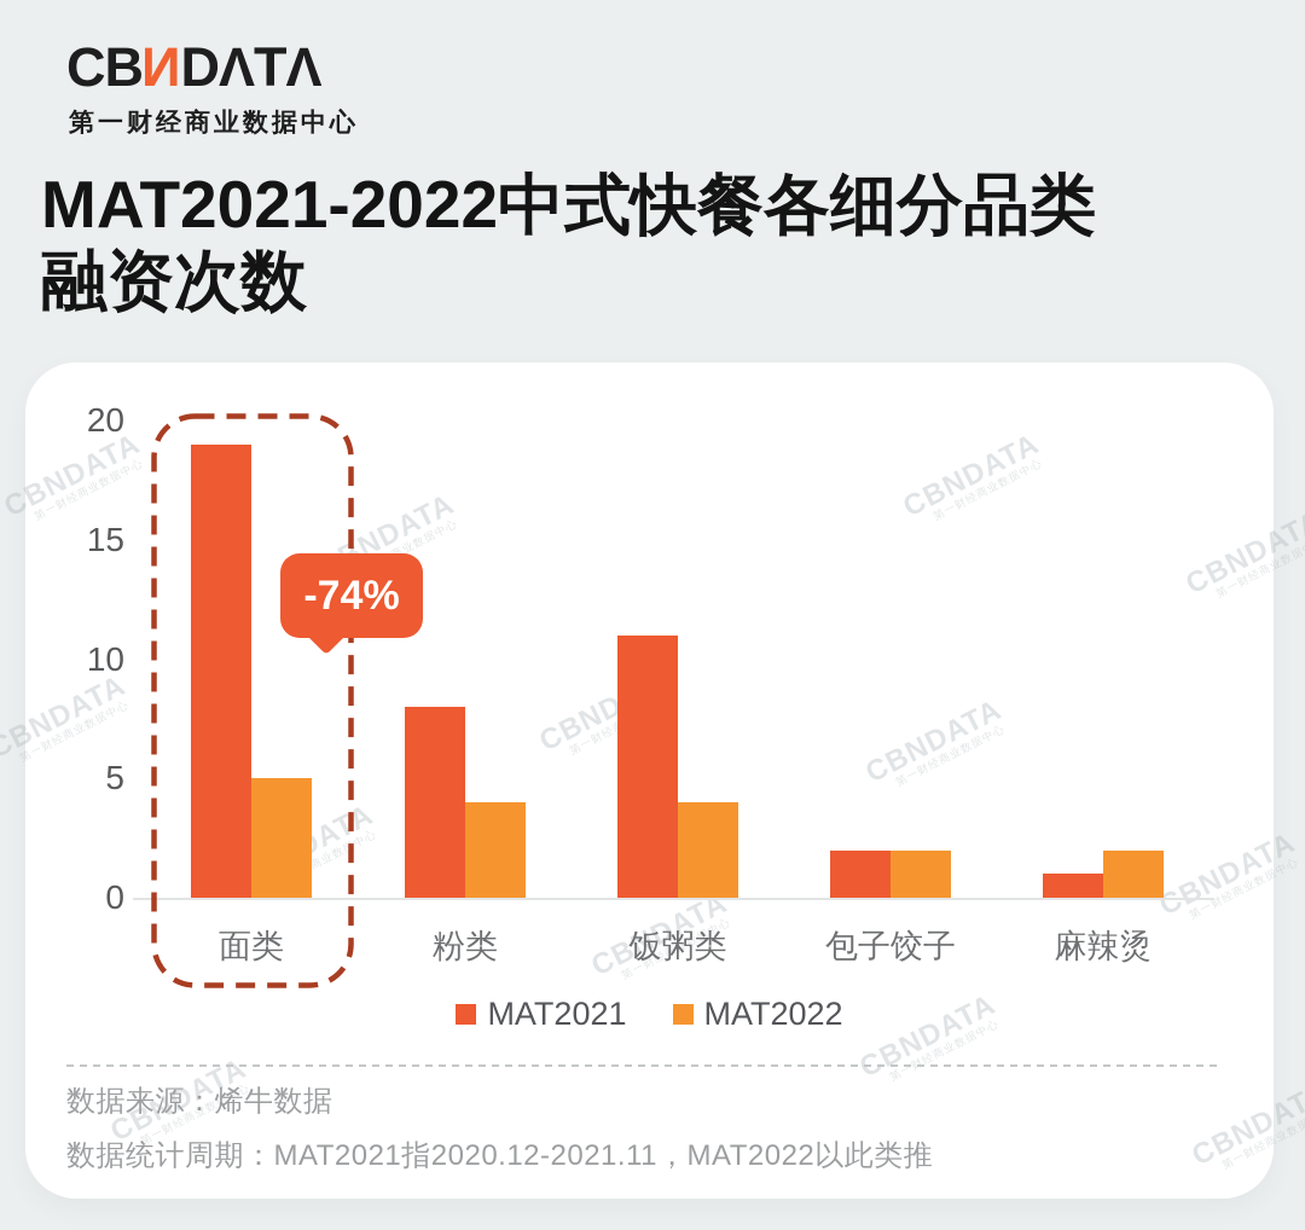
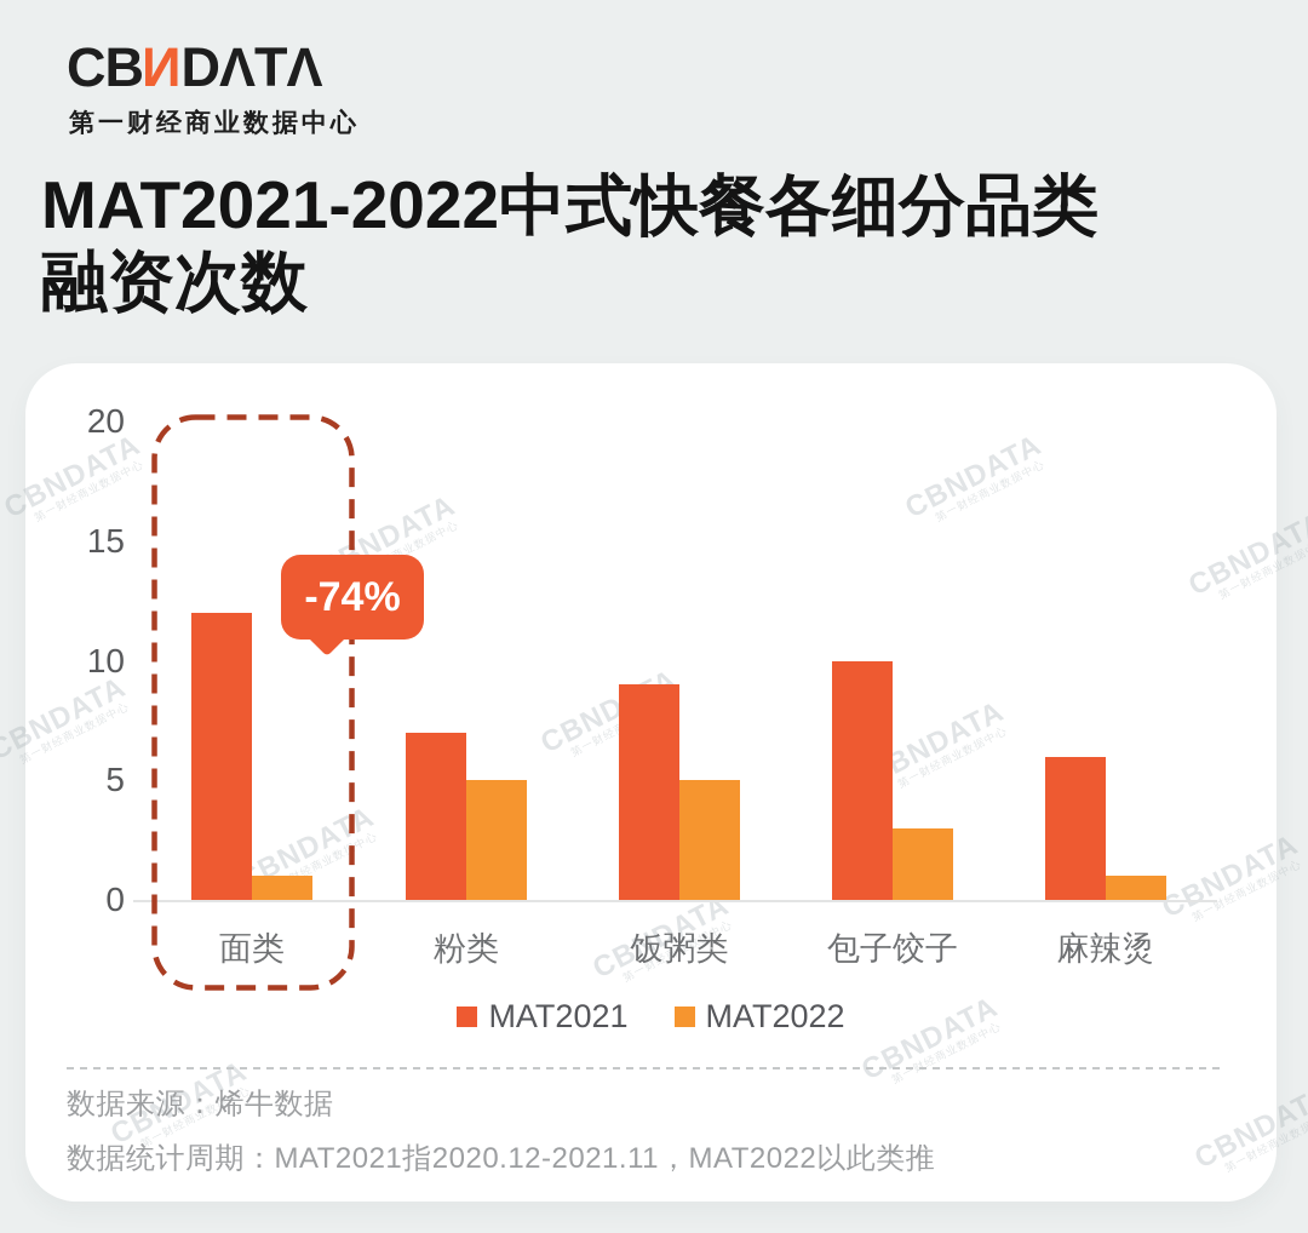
MAT2021/面类: 19 -> 12
MAT2022/面类: 5 -> 1
MAT2021/粉类: 8 -> 7
MAT2022/粉类: 4 -> 5
MAT2021/饭粥类: 11 -> 9
MAT2022/饭粥类: 4 -> 5
MAT2021/包子饺子: 2 -> 10
MAT2022/包子饺子: 2 -> 3
MAT2021/麻辣烫: 1 -> 6
MAT2022/麻辣烫: 2 -> 1
